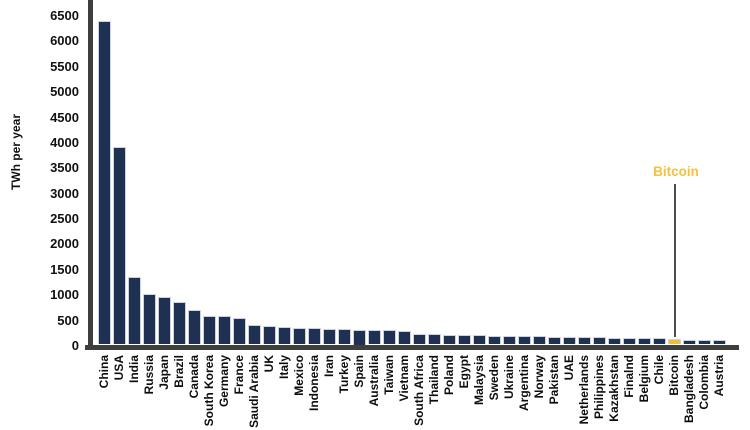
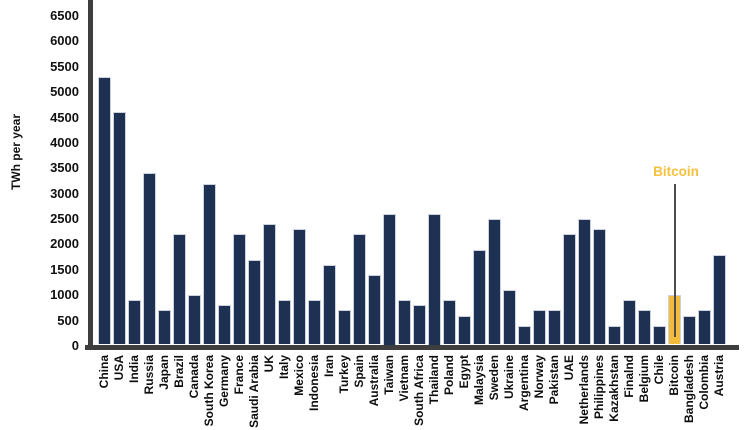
China: 6400 -> 5300
USA: 3900 -> 4600
India: 1400 -> 900
Russia: 1000 -> 3400
Japan: 1000 -> 700
Brazil: 900 -> 2200
Canada: 700 -> 1000
South Korea: 600 -> 3200
Germany: 600 -> 800
France: 600 -> 2200
Saudi Arabia: 400 -> 1700
UK: 400 -> 2400
Italy: 400 -> 900
Mexico: 400 -> 2300
Indonesia: 300 -> 900
Iran: 300 -> 1600
Turkey: 300 -> 700
Spain: 300 -> 2200
Australia: 300 -> 1400
Taiwan: 300 -> 2600
Vietnam: 300 -> 900
South Africa: 200 -> 800
Thailand: 200 -> 2600
Poland: 200 -> 900
Egypt: 200 -> 600
Malaysia: 200 -> 1900
Sweden: 200 -> 2500
Ukraine: 200 -> 1100
Argentina: 200 -> 400
Norway: 200 -> 700
Pakistan: 200 -> 700
UAE: 200 -> 2200
Netherlands: 200 -> 2500
Philippines: 200 -> 2300
Kazakhstan: 200 -> 400
Finalnd: 200 -> 900
Belgium: 200 -> 700
Chile: 200 -> 400
Bitcoin: 100 -> 1000
Bangladesh: 100 -> 600
Colombia: 100 -> 700
Austria: 100 -> 1800
